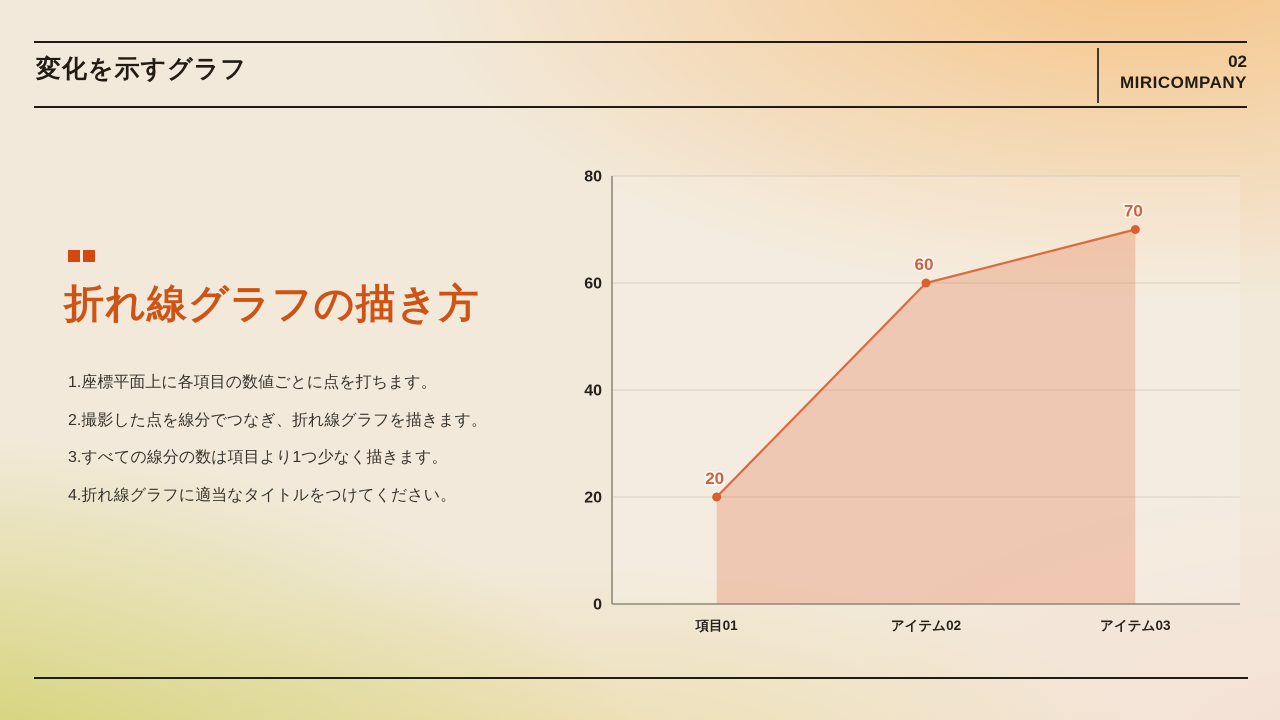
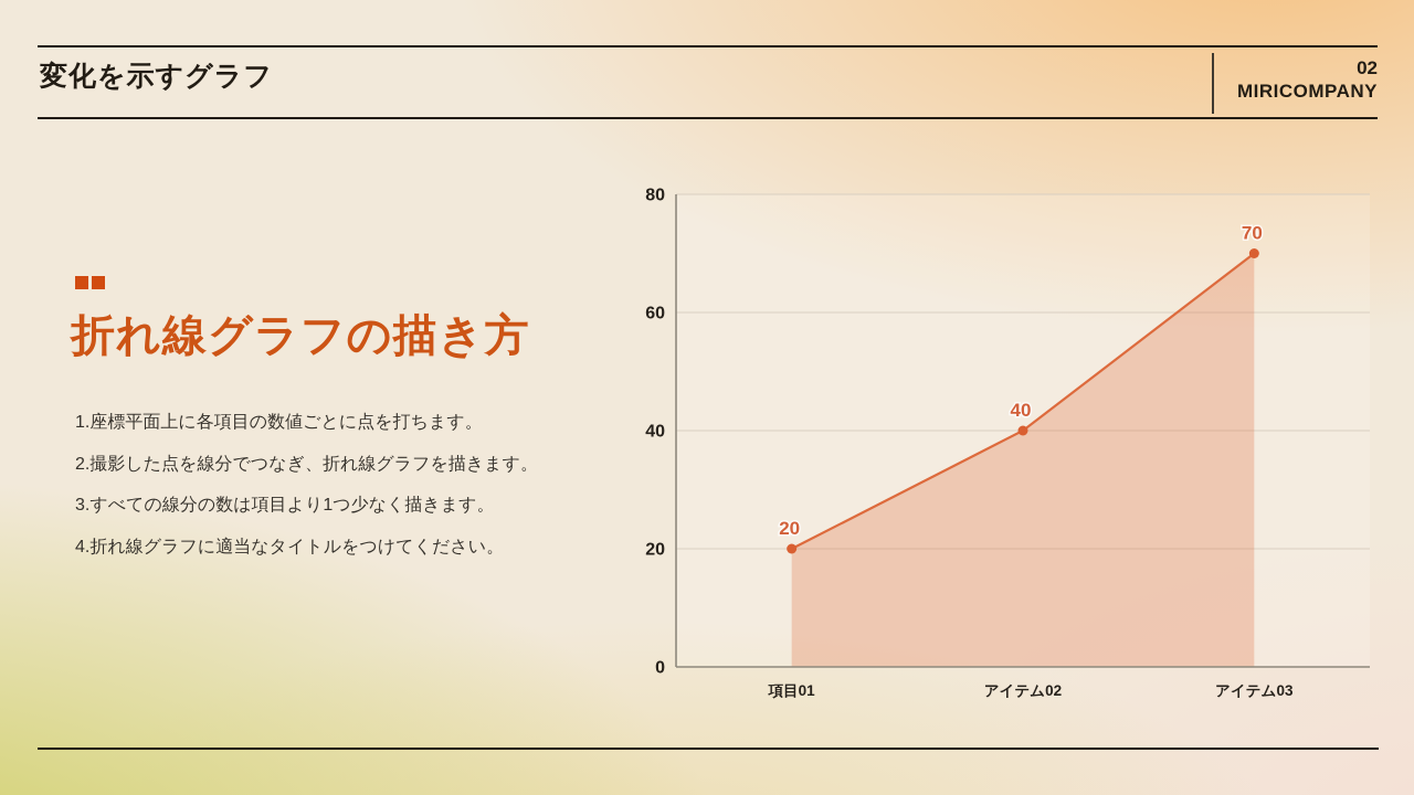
アイテム02: 60 -> 40
